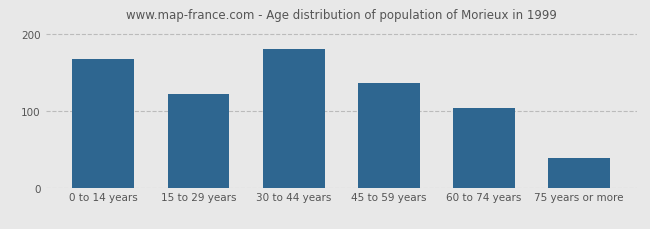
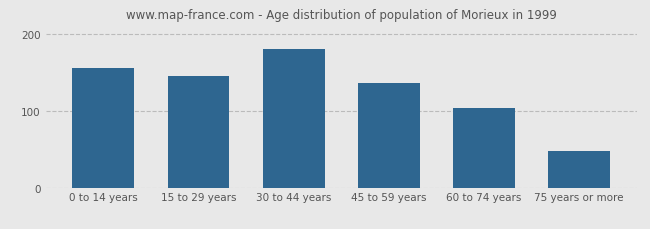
0 to 14 years: 168 -> 156
15 to 29 years: 122 -> 146
75 years or more: 38 -> 48
